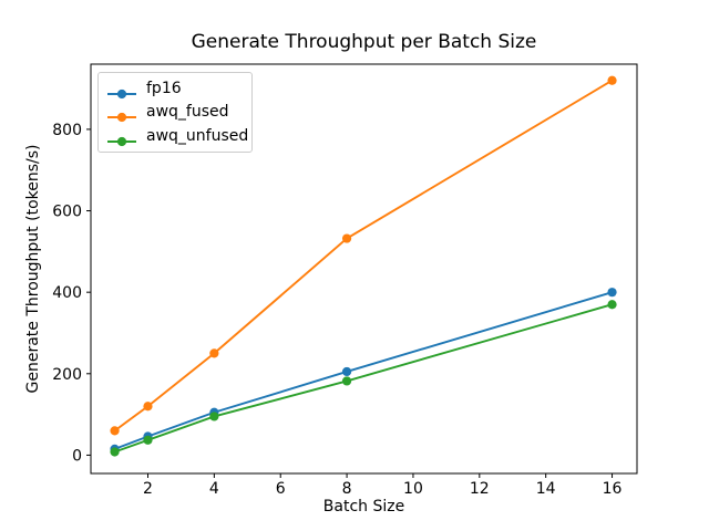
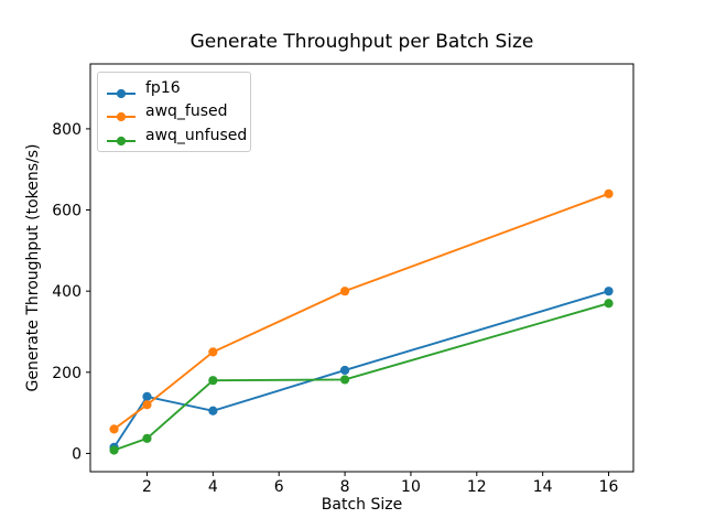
fp16/2: 50 -> 140
awq_unfused/4: 100 -> 180
awq_fused/8: 530 -> 400
awq_fused/16: 920 -> 640
